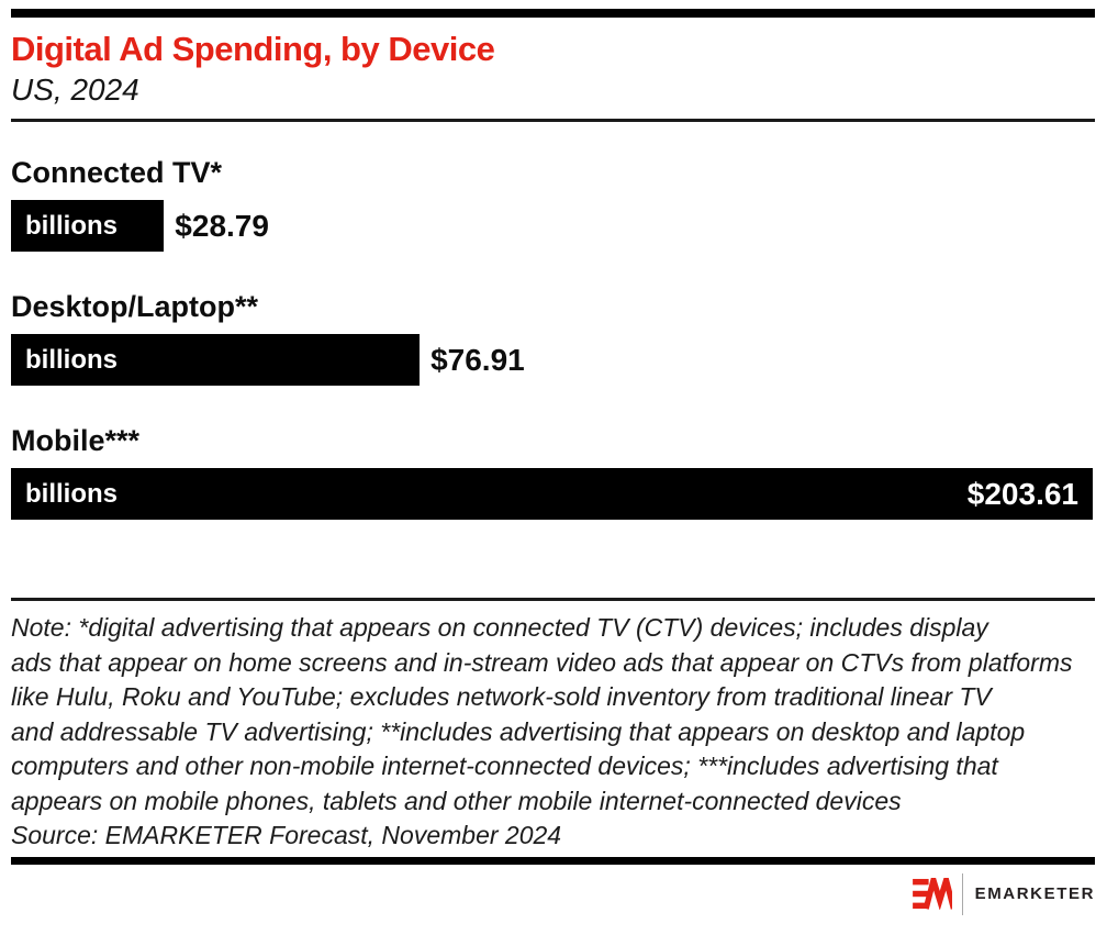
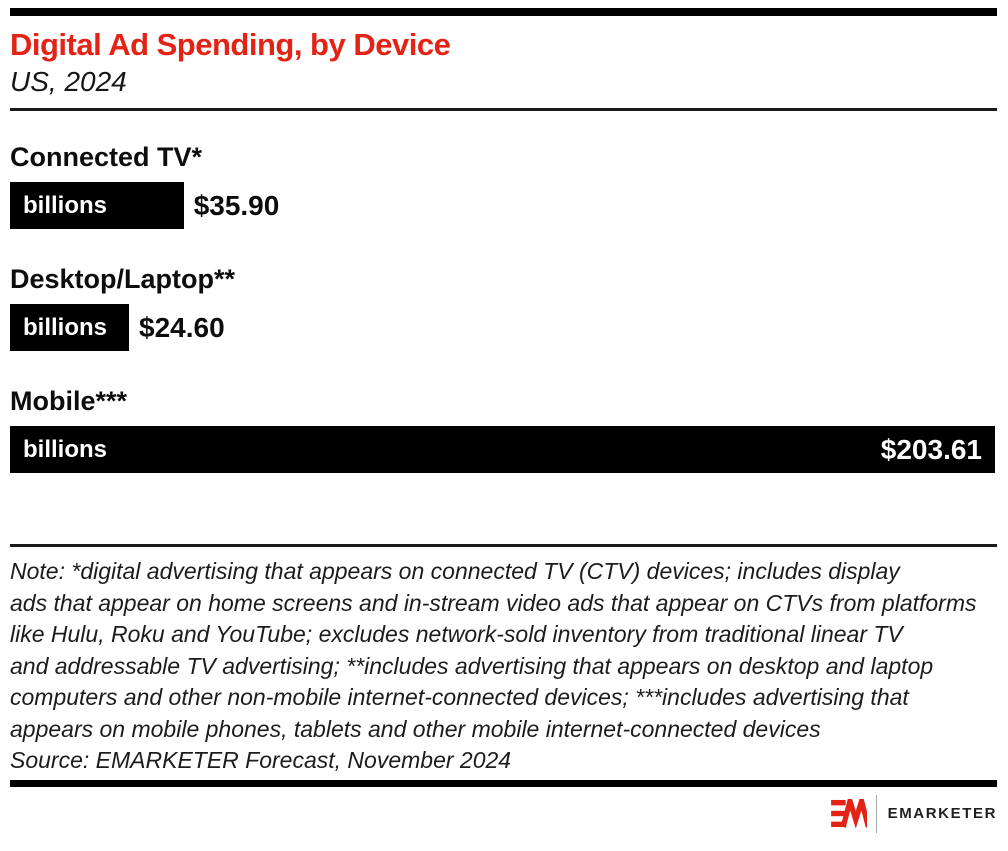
Connected TV*: $28.79 -> $35.90
Desktop/Laptop**: $76.91 -> $24.60
